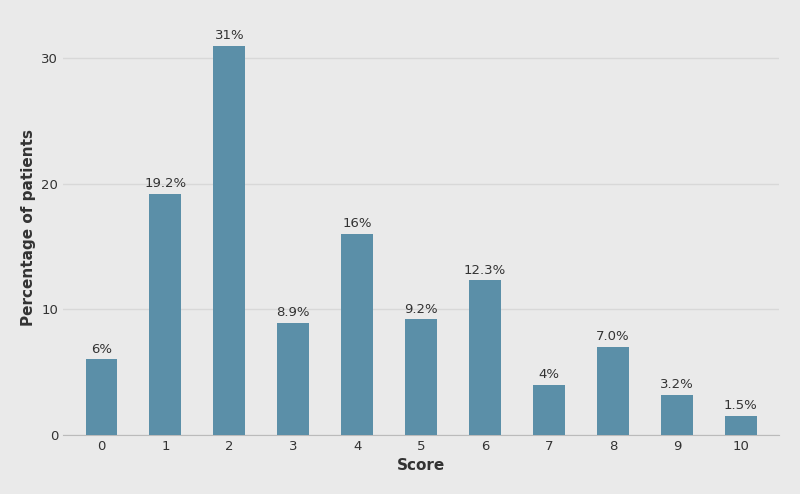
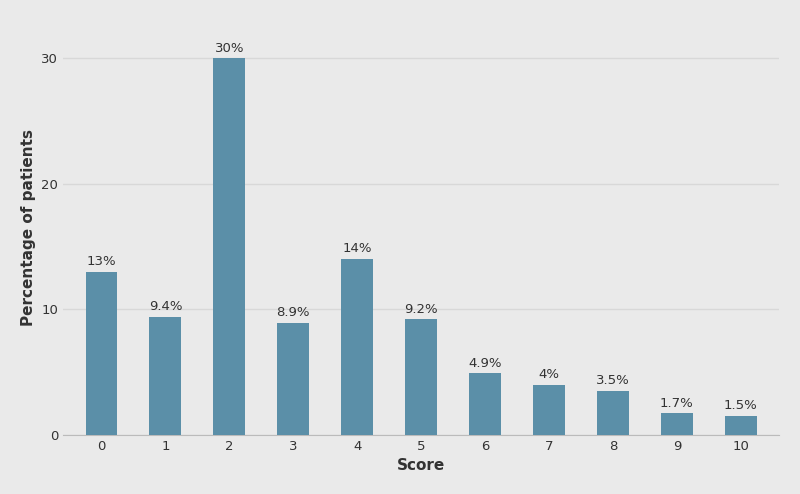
0: 6% -> 13%
1: 19.2% -> 9.4%
2: 31% -> 30%
4: 16% -> 14%
6: 12.3% -> 4.9%
8: 7.0% -> 3.5%
9: 3.2% -> 1.7%
